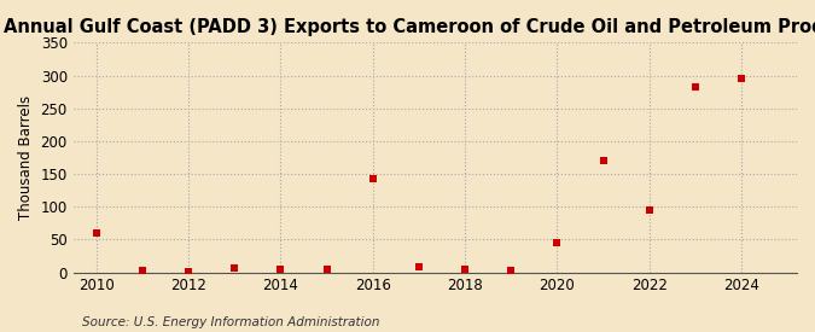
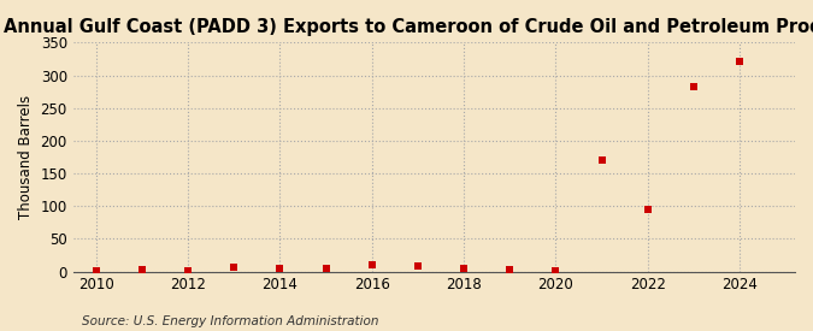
2010: 60 -> 2
2016: 142 -> 11
2020: 46 -> 2
2024: 296 -> 322
